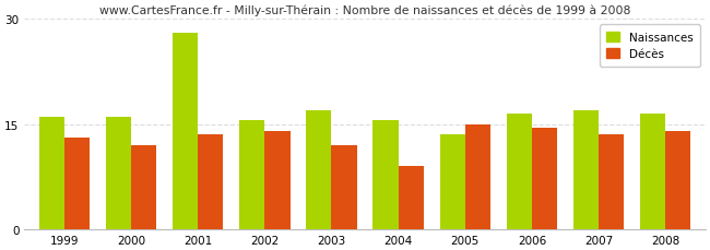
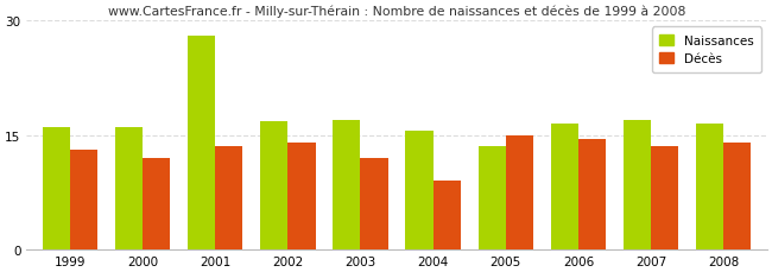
Naissances/2002: 15.5 -> 16.8
